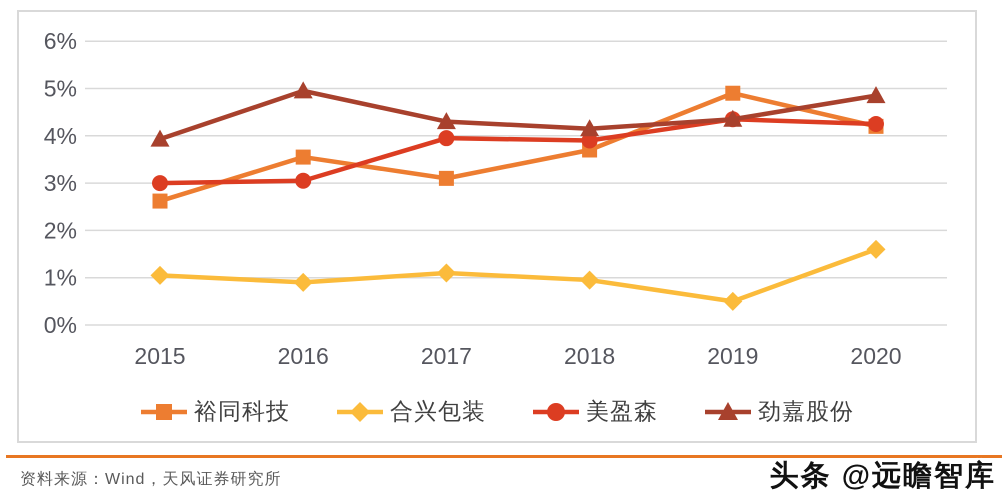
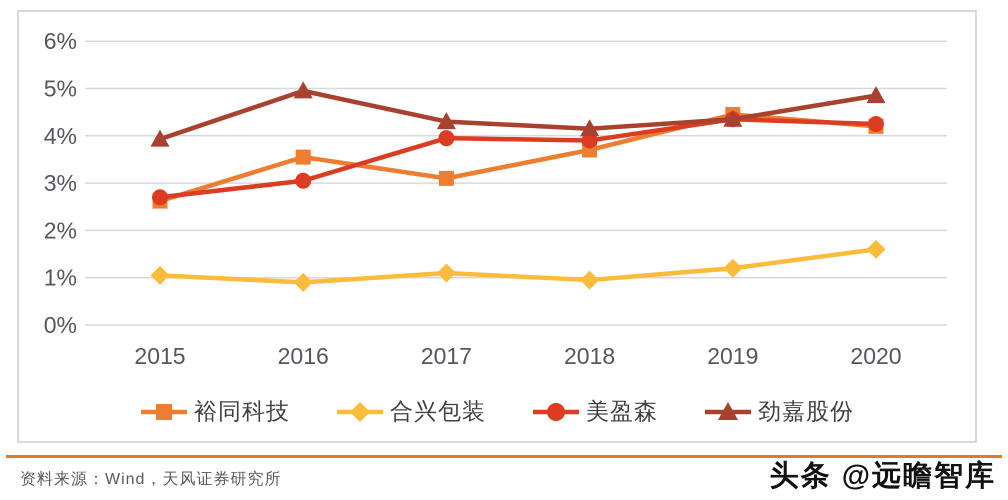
美盈森/2015: 3.0% -> 2.7%
裕同科技/2019: 4.9% -> 4.5%
合兴包装/2019: 0.5% -> 1.2%
